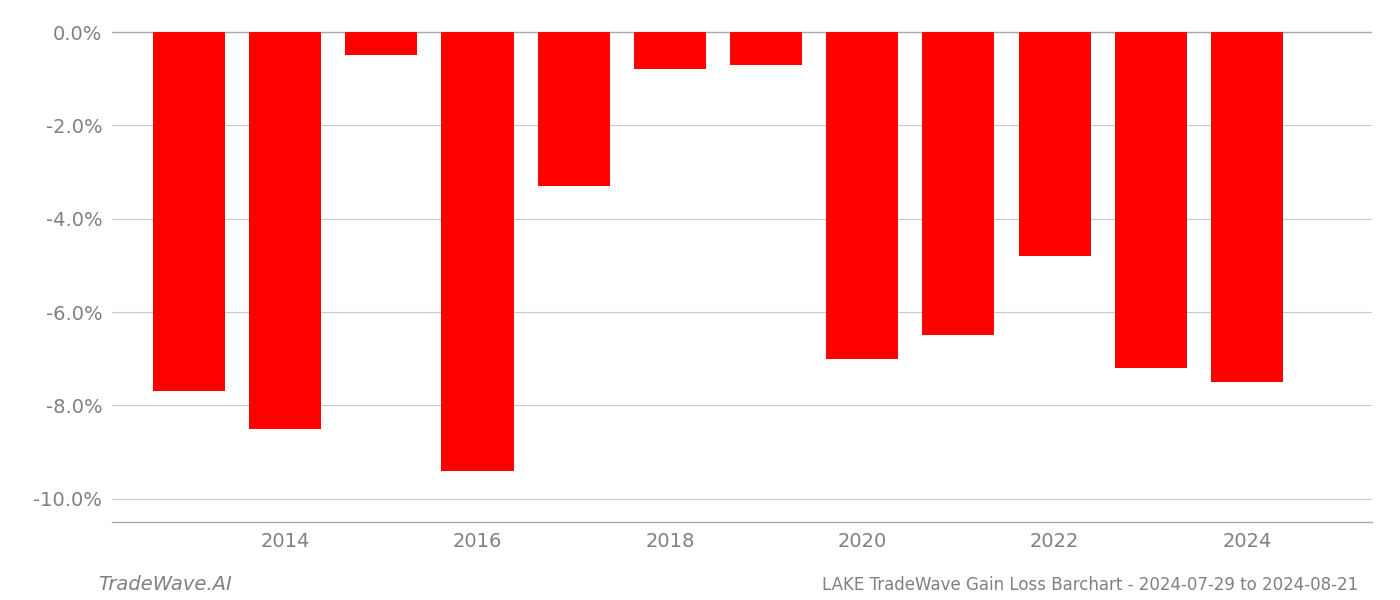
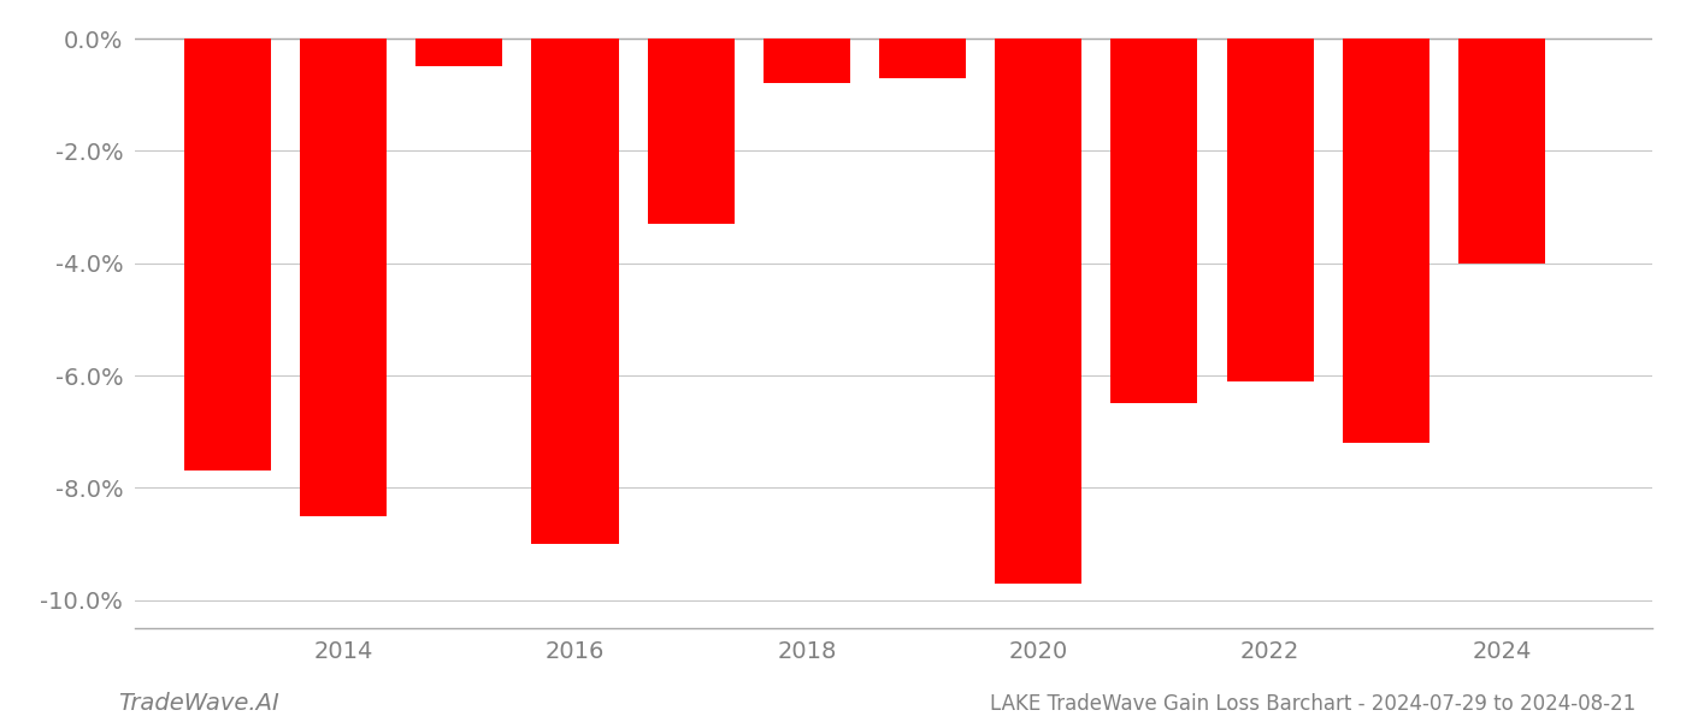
2016: -9.4% -> -9.0%
2020: -7.0% -> -9.7%
2022: -4.8% -> -6.1%
2024: -7.5% -> -4.0%
